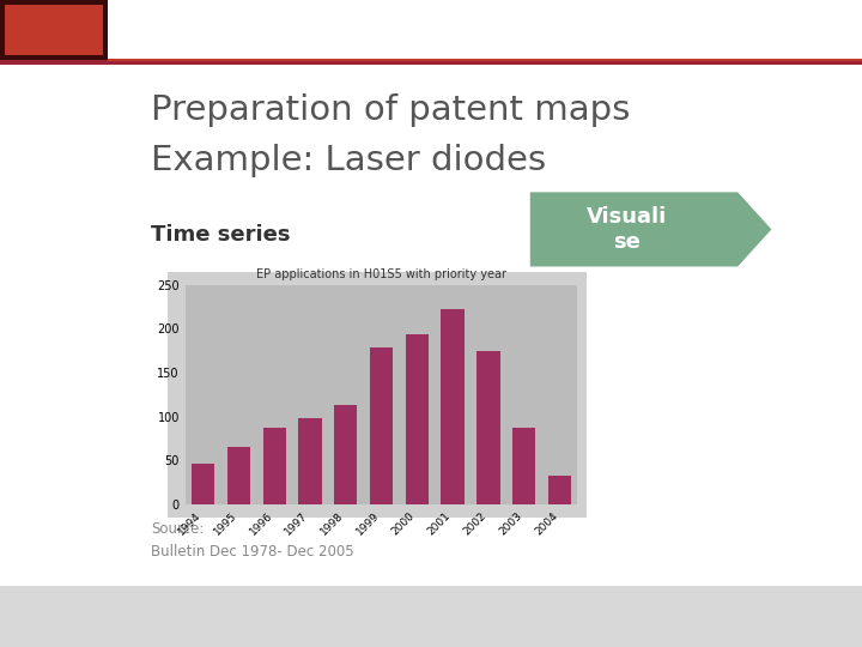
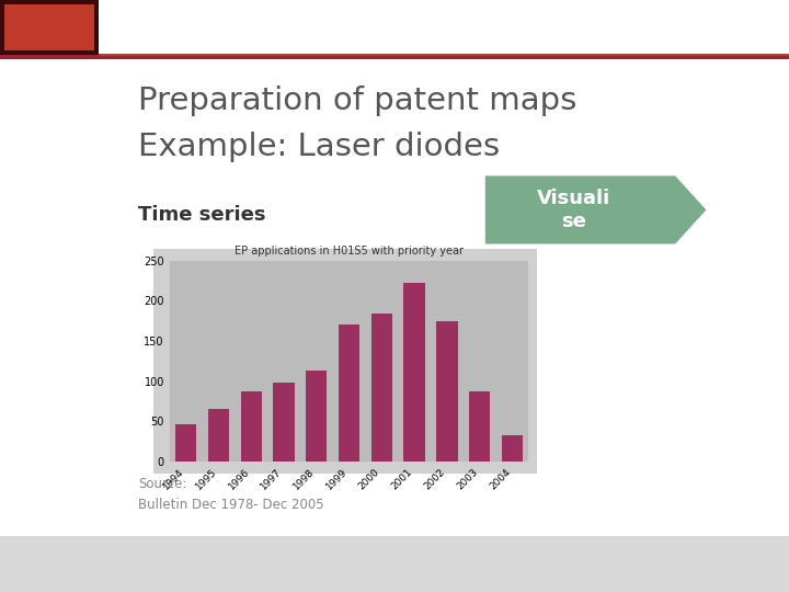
1999: 178 -> 170
2000: 193 -> 184
